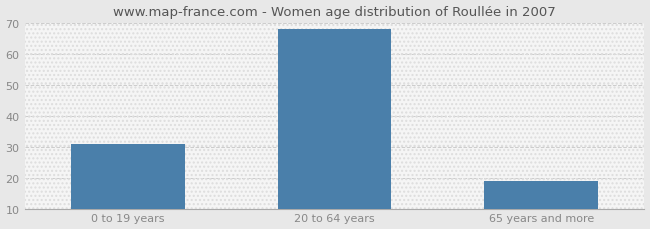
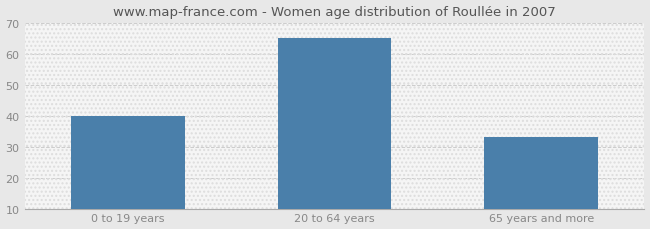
0 to 19 years: 31 -> 40
20 to 64 years: 68 -> 65
65 years and more: 19 -> 33
